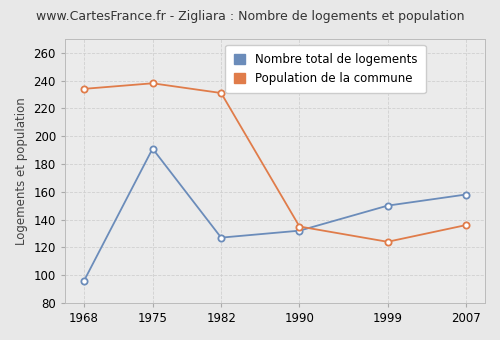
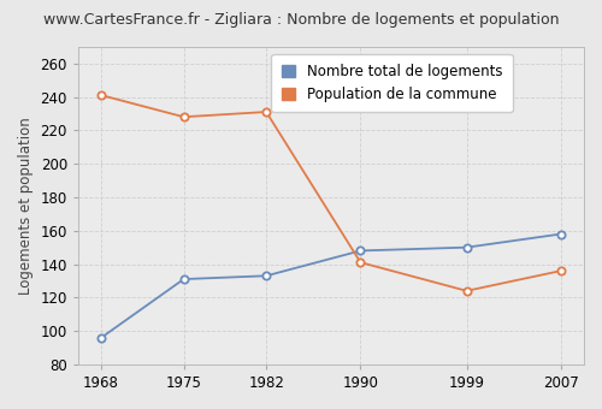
Population de la commune/1968: 234 -> 241
Nombre total de logements/1975: 191 -> 131
Population de la commune/1975: 238 -> 228
Nombre total de logements/1982: 127 -> 133
Nombre total de logements/1990: 132 -> 148
Population de la commune/1990: 135 -> 141
